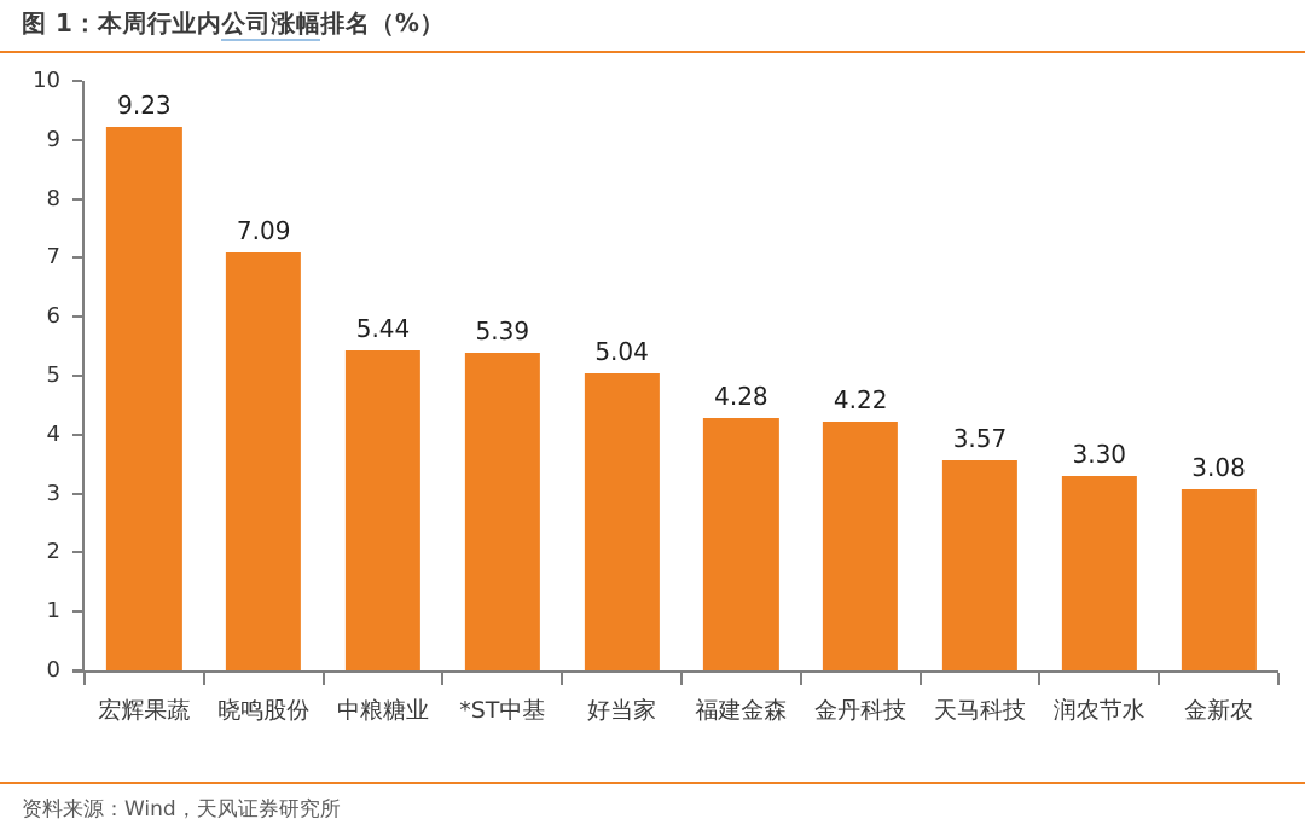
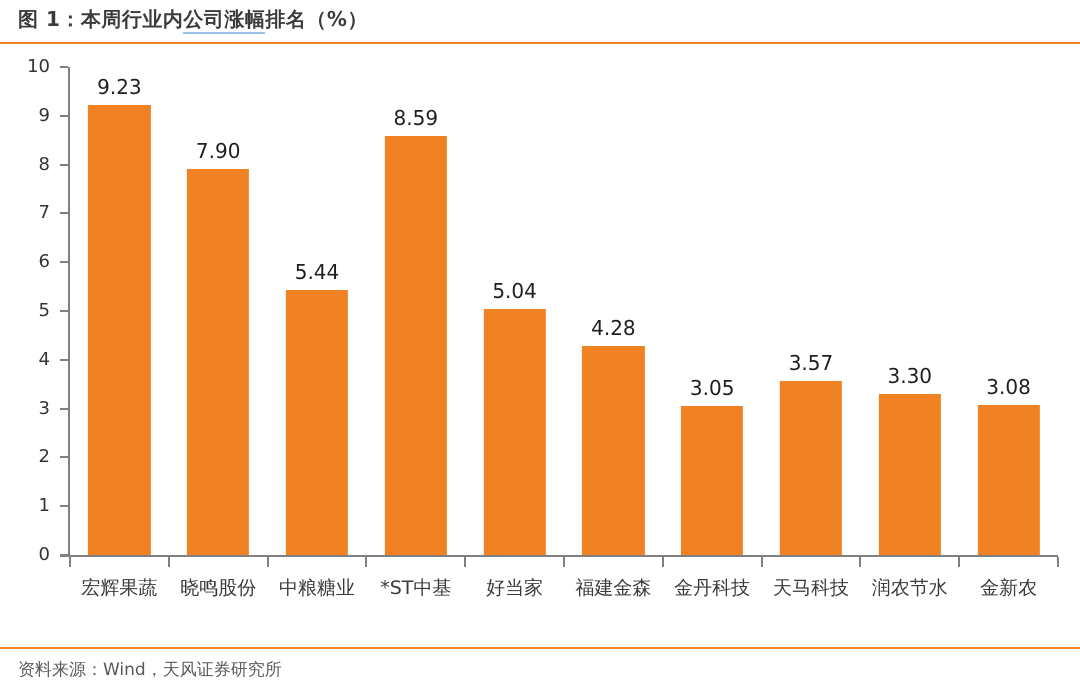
晓鸣股份: 7.09 -> 7.90
*ST中基: 5.39 -> 8.59
金丹科技: 4.22 -> 3.05
